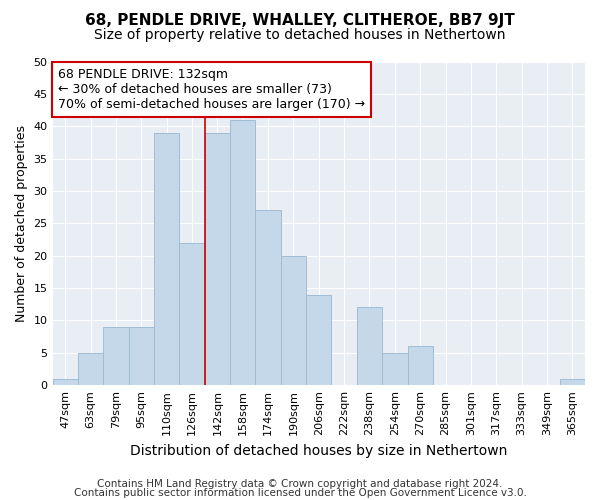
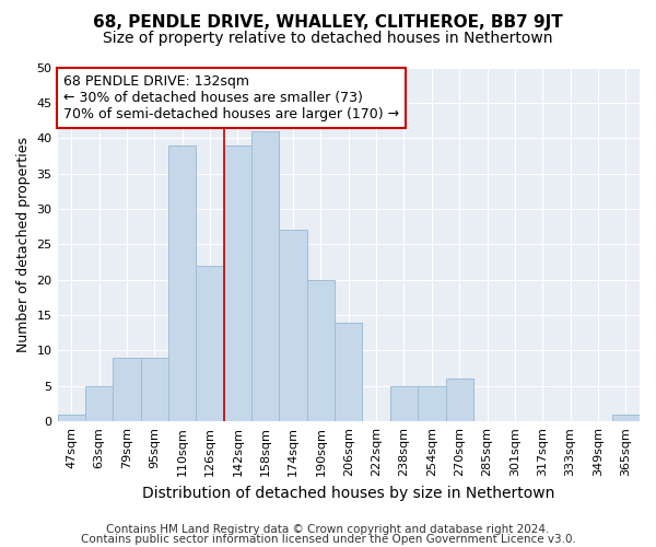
238sqm: 12 -> 5
